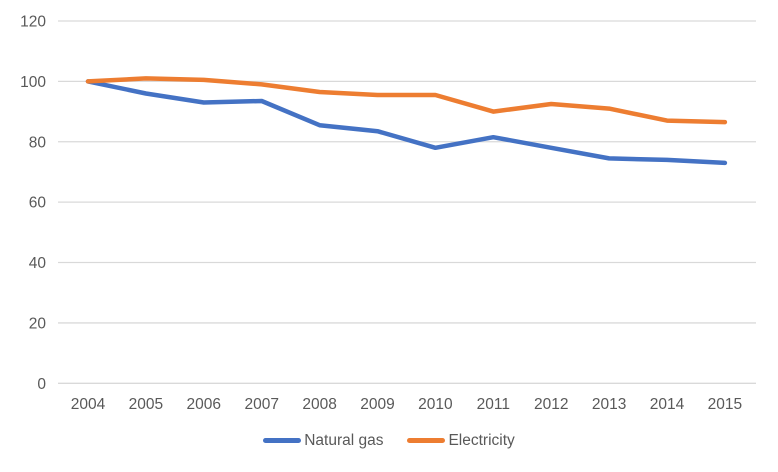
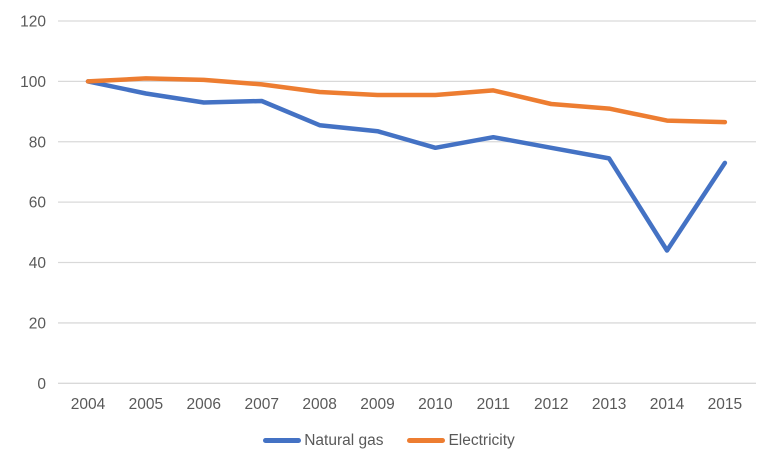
Electricity/2011: 90 -> 97
Natural gas/2014: 74 -> 44
